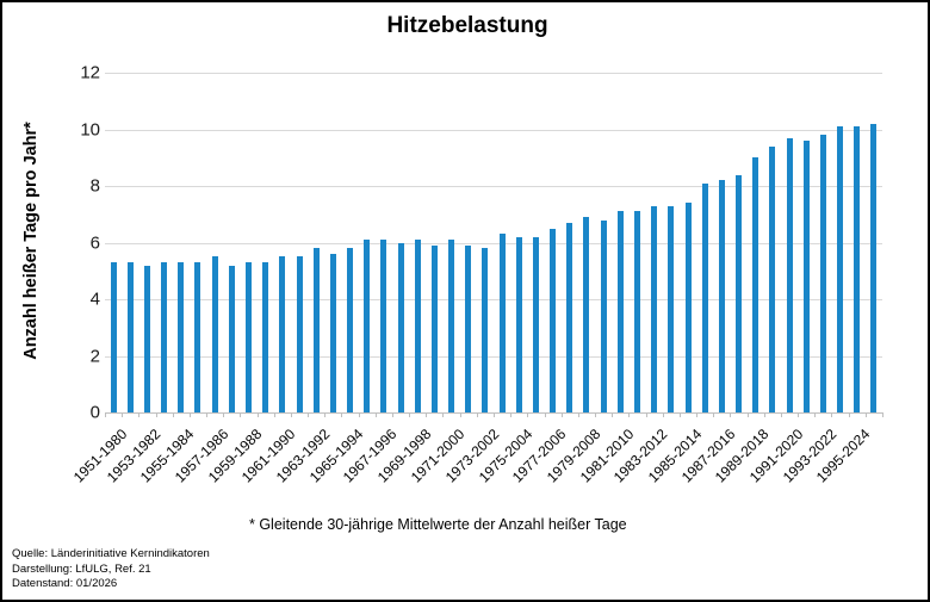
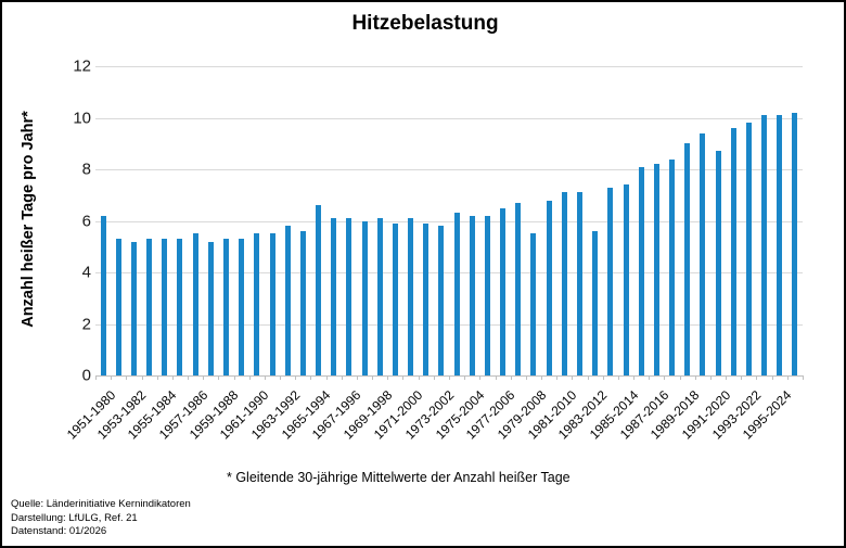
1951-1980: 5.3 -> 6.2
1965-1994: 5.8 -> 6.6
1979-2008: 6.9 -> 5.5
1983-2012: 7.3 -> 5.6
1991-2020: 9.7 -> 8.7
